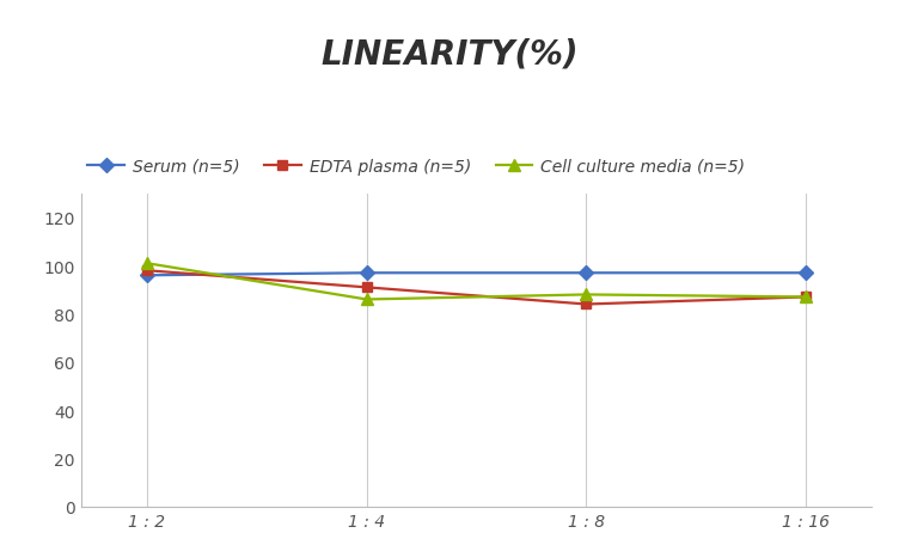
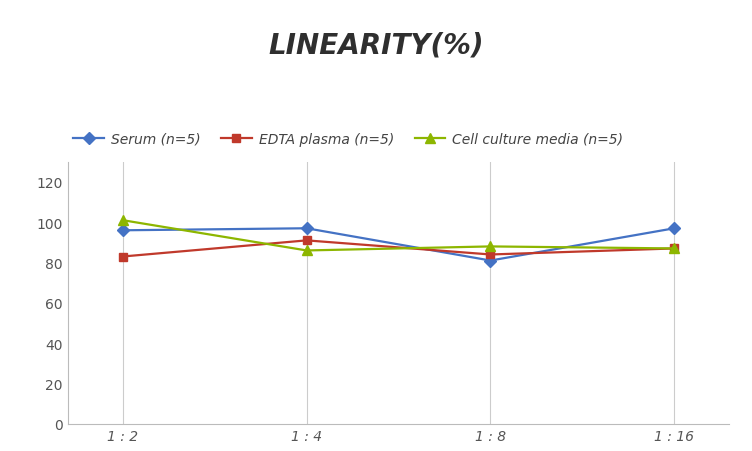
EDTA plasma (n=5)/1 : 2: 98 -> 83
Serum (n=5)/1 : 8: 97 -> 81
